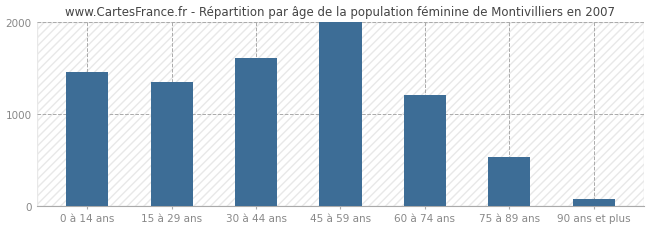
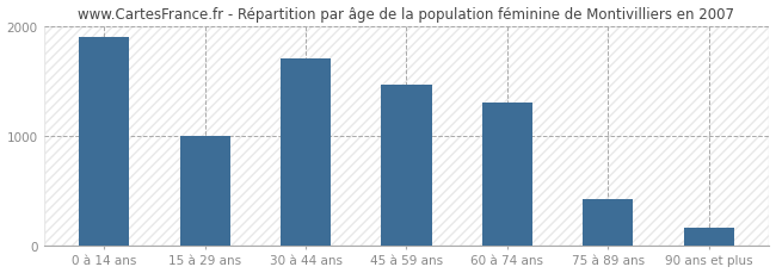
0 à 14 ans: 1450 -> 1900
15 à 29 ans: 1340 -> 1000
30 à 44 ans: 1600 -> 1700
45 à 59 ans: 2010 -> 1460
60 à 74 ans: 1200 -> 1300
75 à 89 ans: 530 -> 420
90 ans et plus: 70 -> 160
